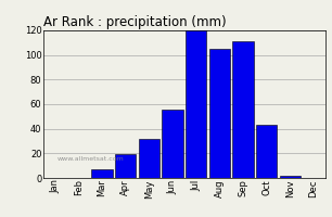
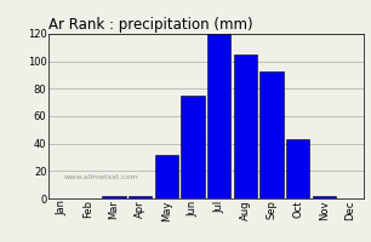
Mar: 7 -> 2
Apr: 19 -> 2
Jun: 56 -> 75
Sep: 111 -> 93
